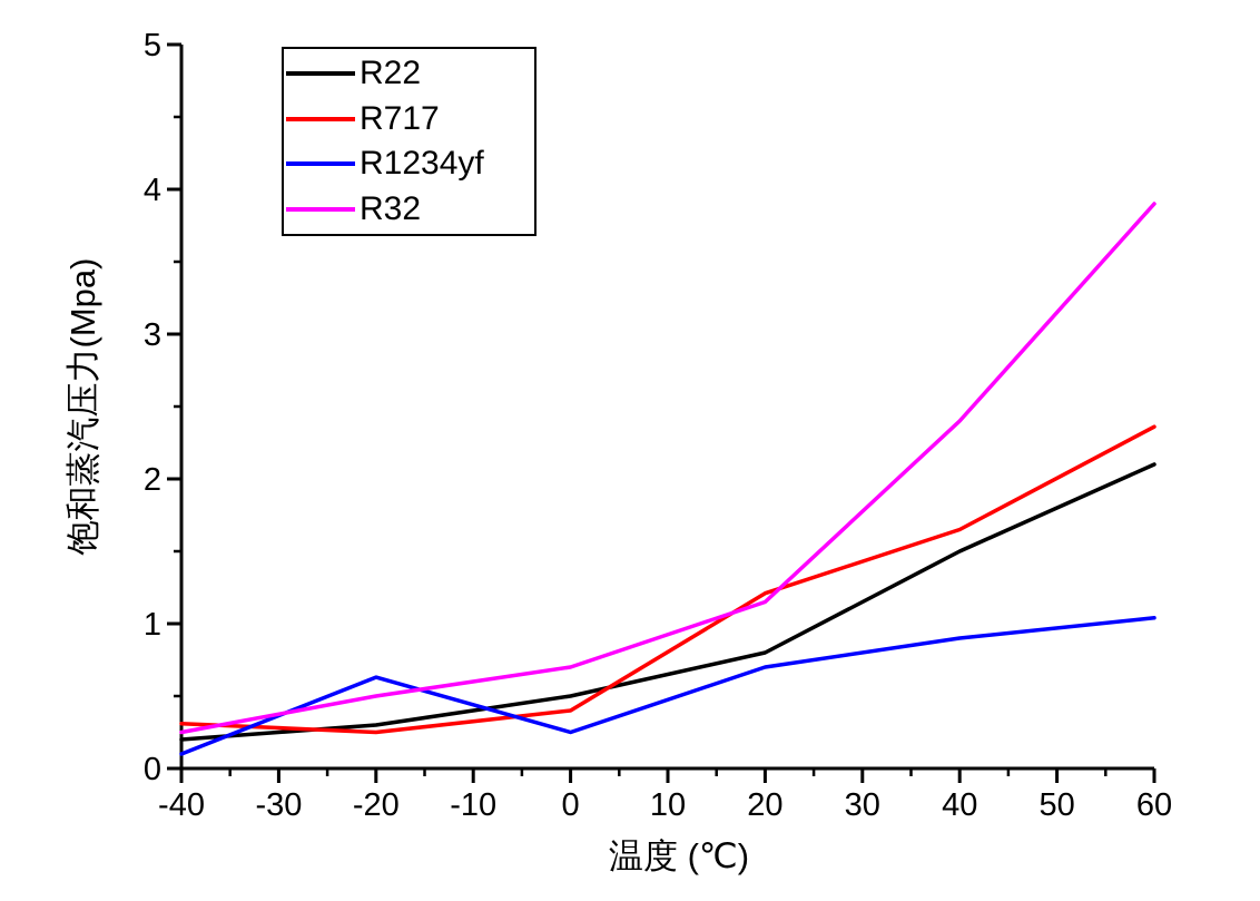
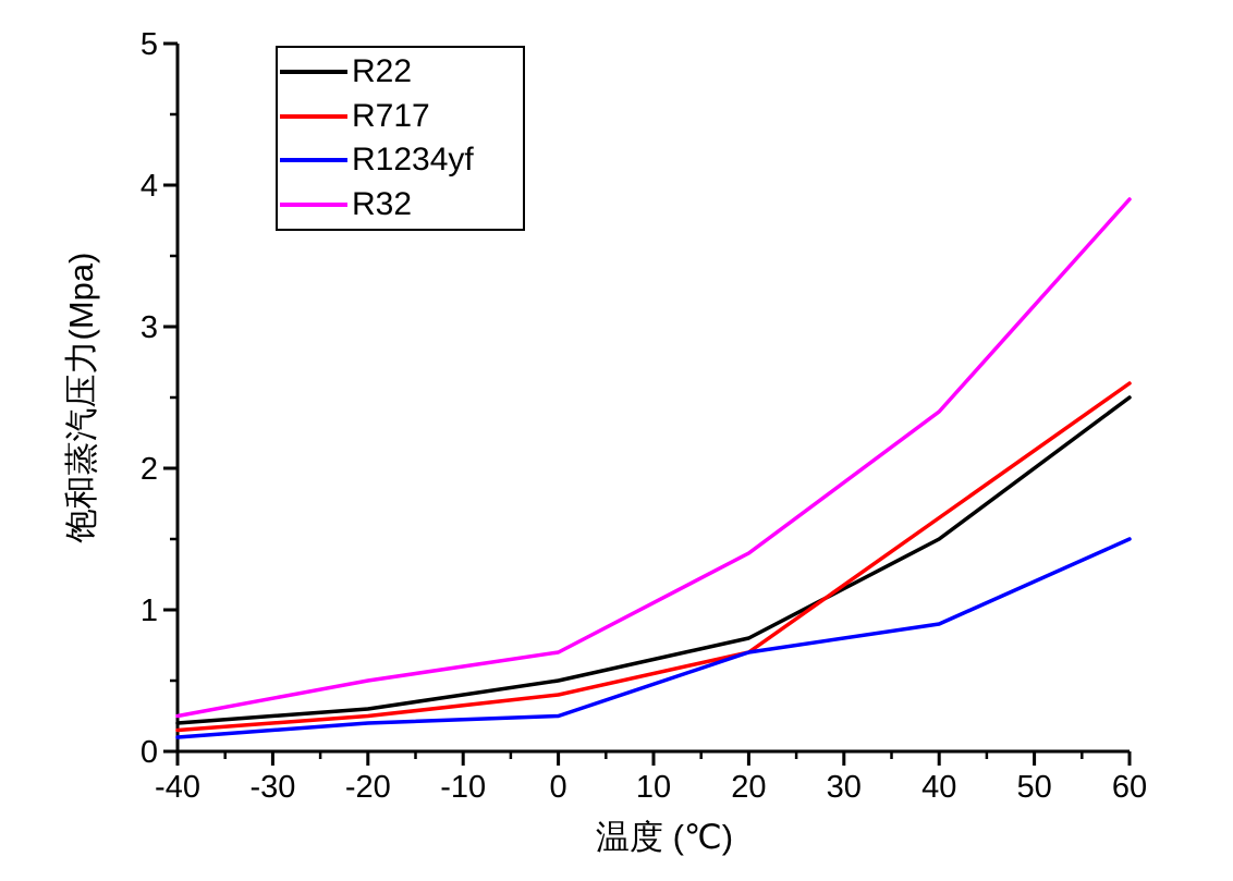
R717/-40: 0.31 -> 0.15
R1234yf/-20: 0.63 -> 0.20
R717/20: 1.21 -> 0.70
R32/20: 1.15 -> 1.40
R22/60: 2.1 -> 2.5
R717/60: 2.36 -> 2.60
R1234yf/60: 1.04 -> 1.50
